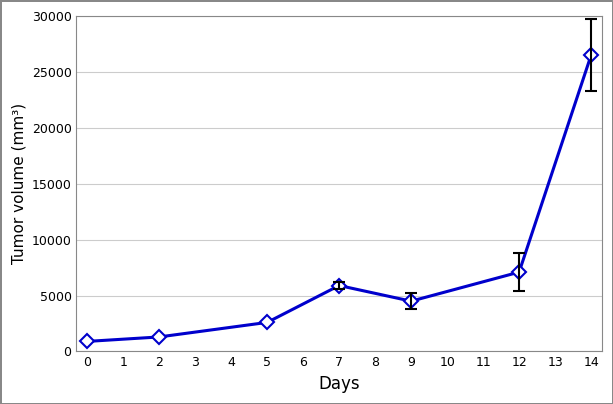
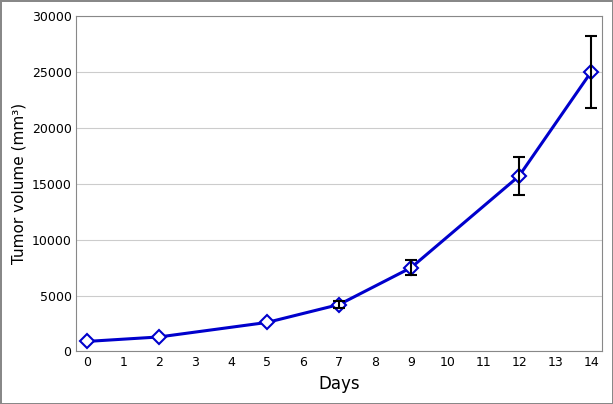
7: 5900 -> 4200
9: 4500 -> 7500
12: 7100 -> 15700
14: 26500 -> 25000
